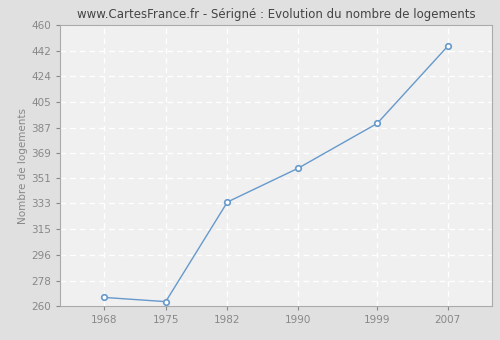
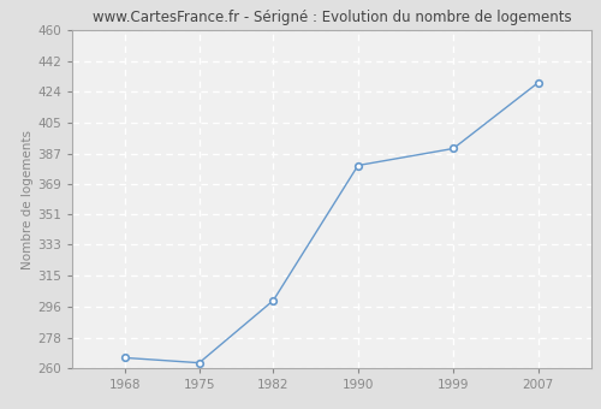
1982: 334 -> 300
1990: 358 -> 380
2007: 445 -> 429
